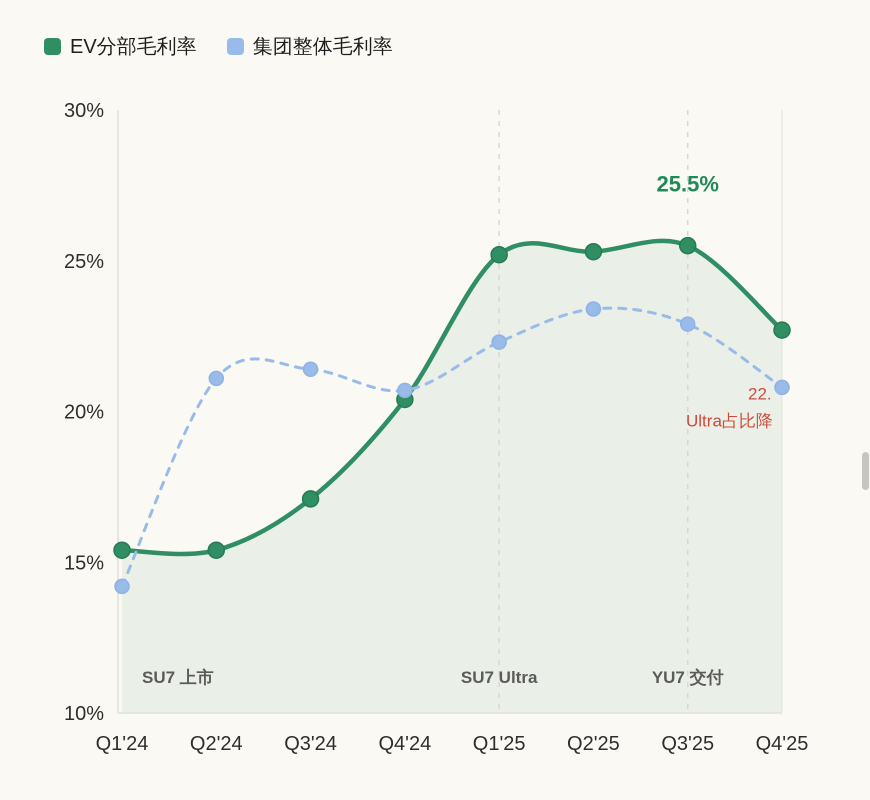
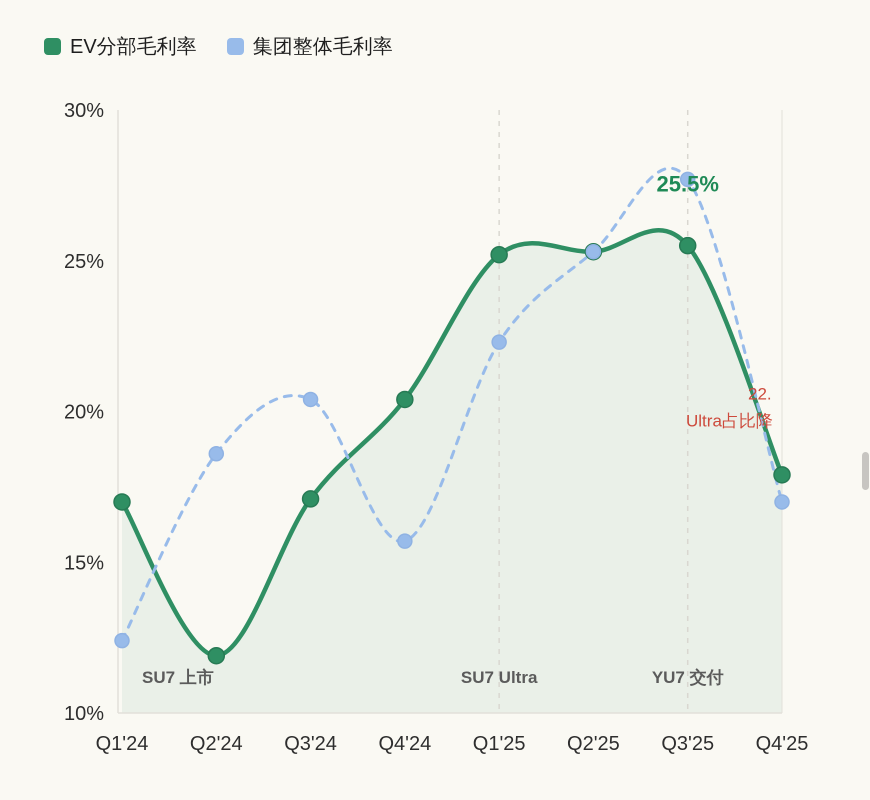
EV分部毛利率/Q1'24: 15.4% -> 17.0%
集团整体毛利率/Q1'24: 14.2% -> 12.4%
EV分部毛利率/Q2'24: 15.4% -> 11.9%
集团整体毛利率/Q2'24: 21.1% -> 18.6%
集团整体毛利率/Q3'24: 21.4% -> 20.4%
集团整体毛利率/Q4'24: 20.7% -> 15.7%
集团整体毛利率/Q2'25: 23.4% -> 25.3%
集团整体毛利率/Q3'25: 22.9% -> 27.7%
EV分部毛利率/Q4'25: 22.7% -> 17.9%
集团整体毛利率/Q4'25: 20.8% -> 17.0%
